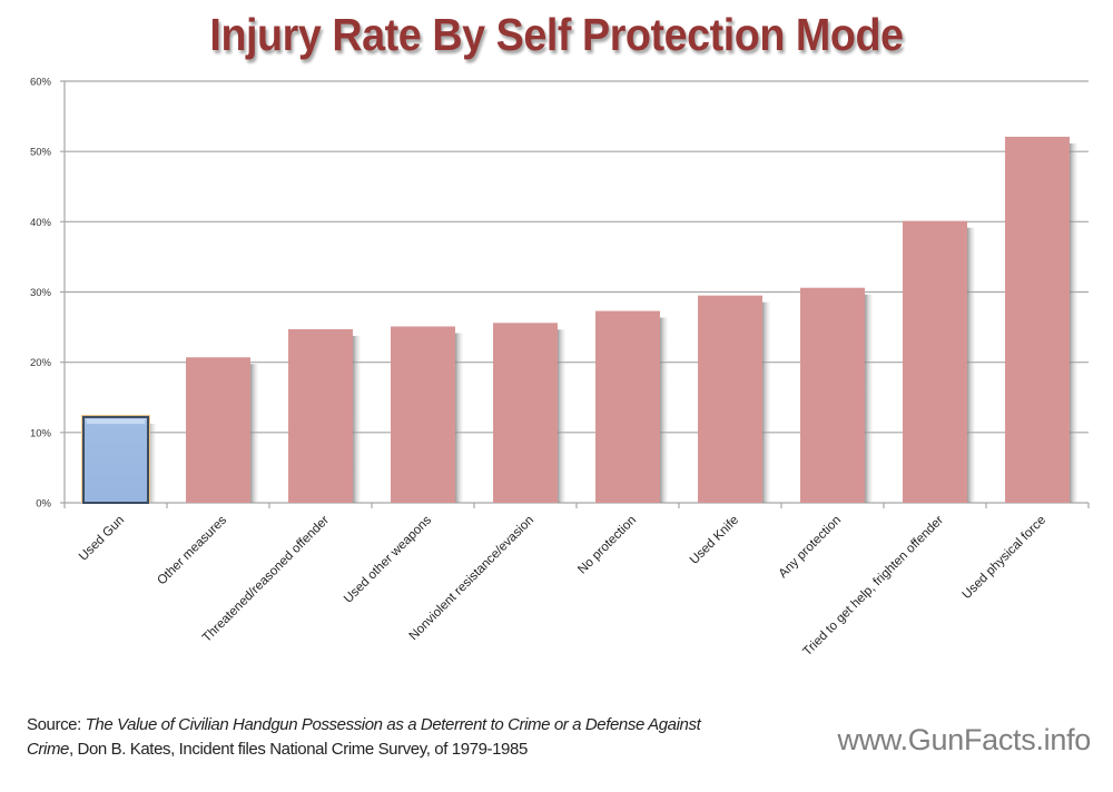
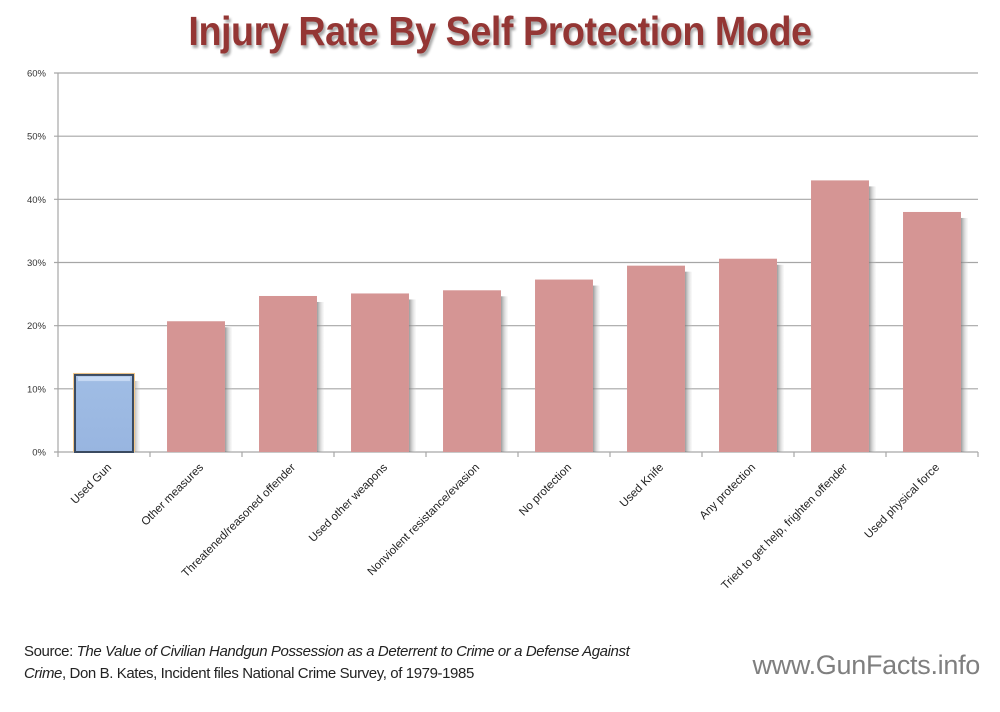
Tried to get help, frighten offender: 40% -> 43%
Used physical force: 52% -> 38%
